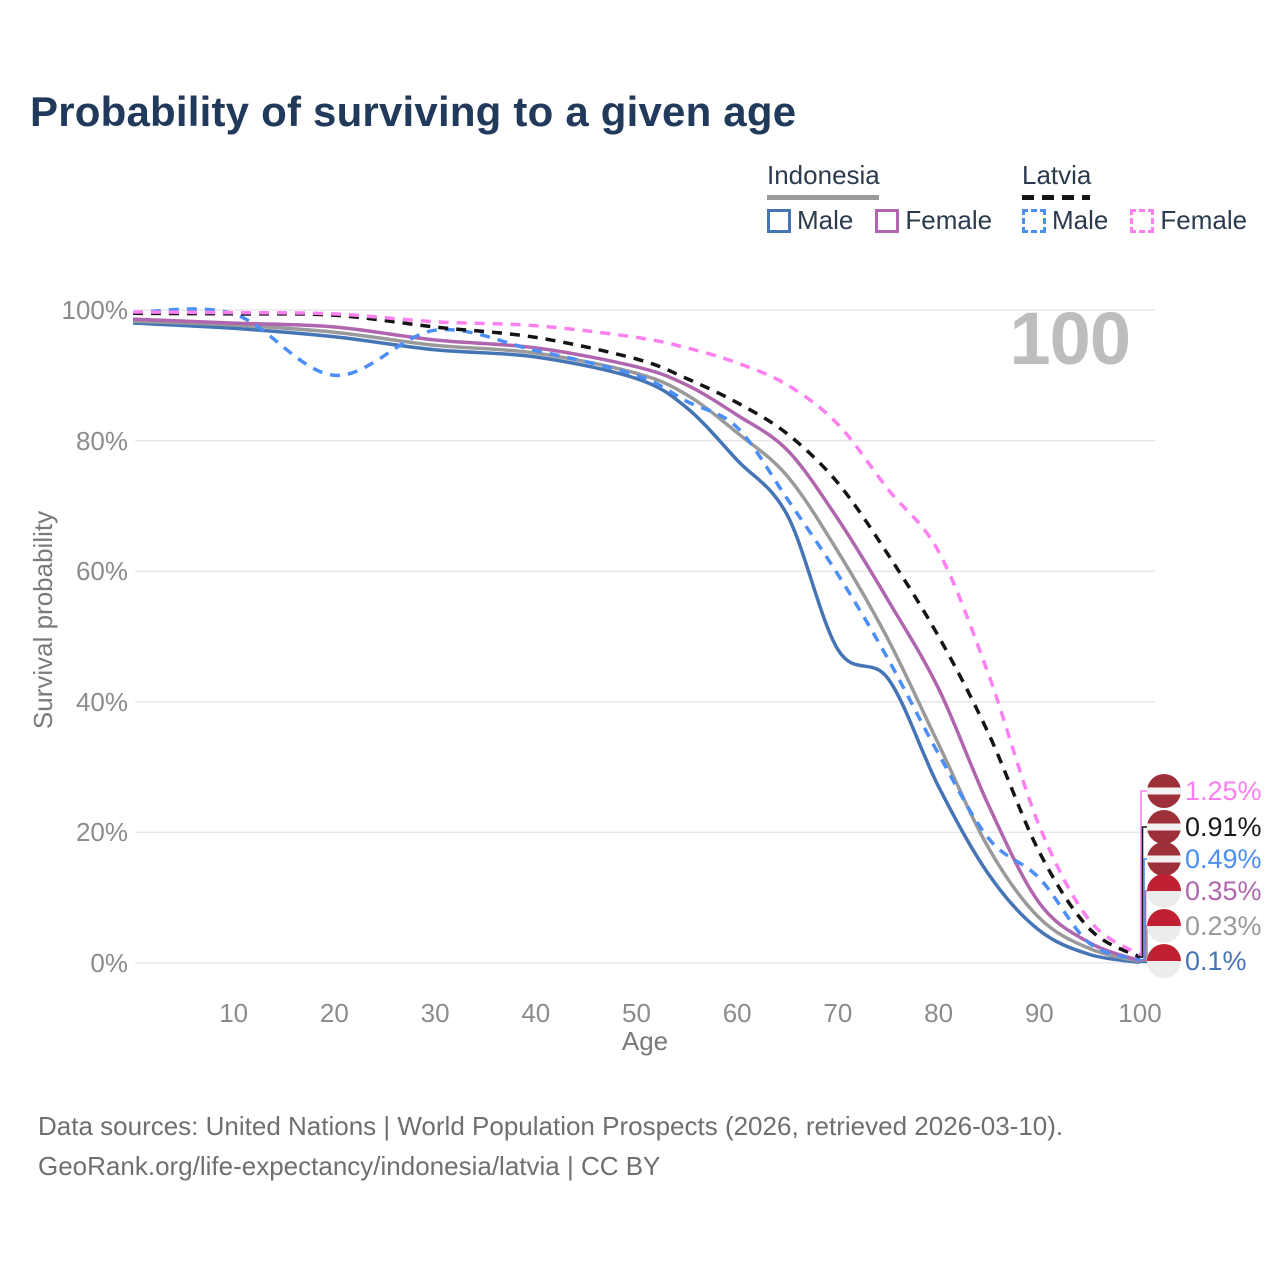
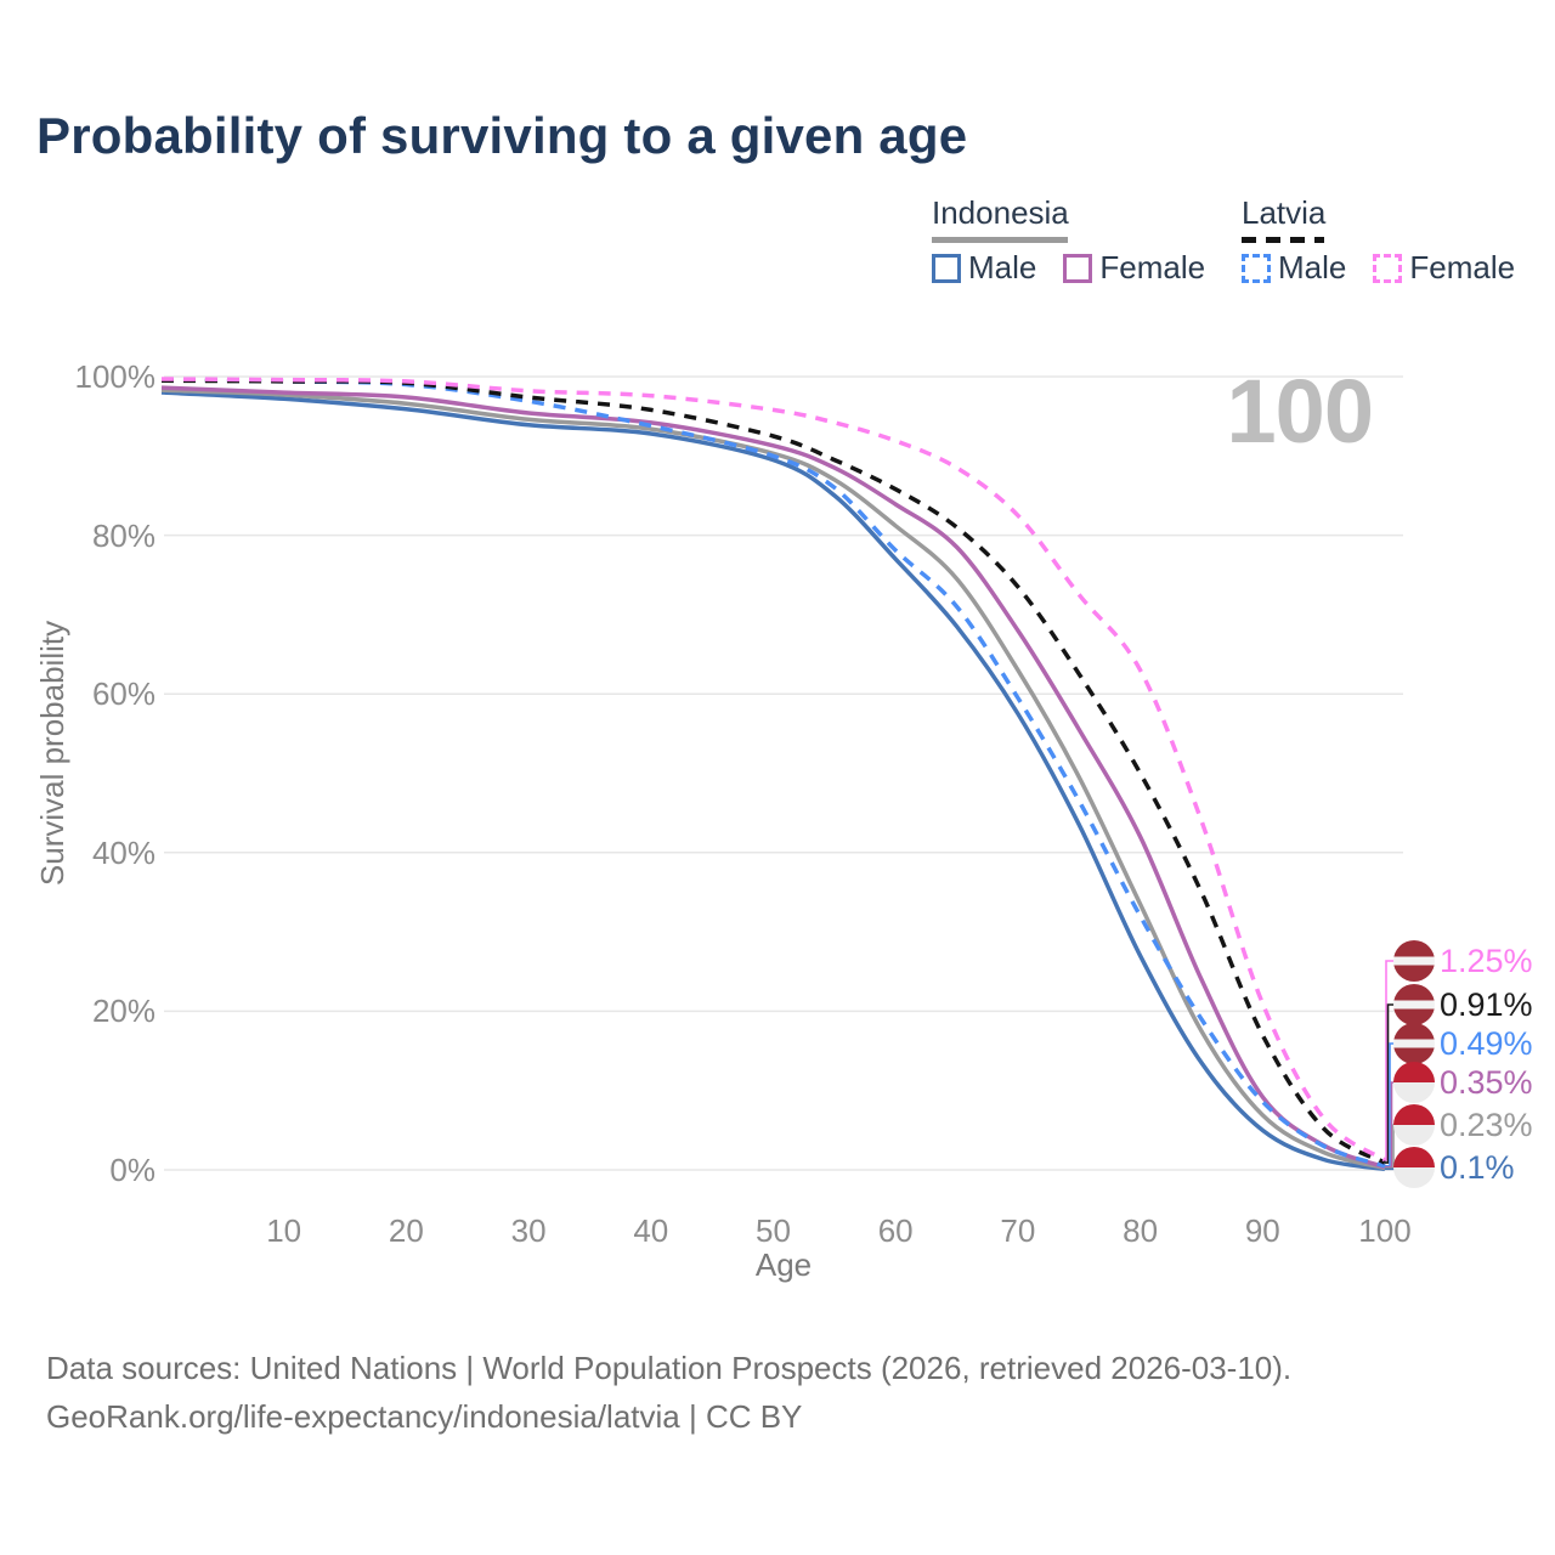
Latvia Male/20: 90% -> 99%
Latvia Male/60: 82% -> 78%
Indonesia Male/70: 48% -> 58%
Latvia Male/90: 13% -> 9%
